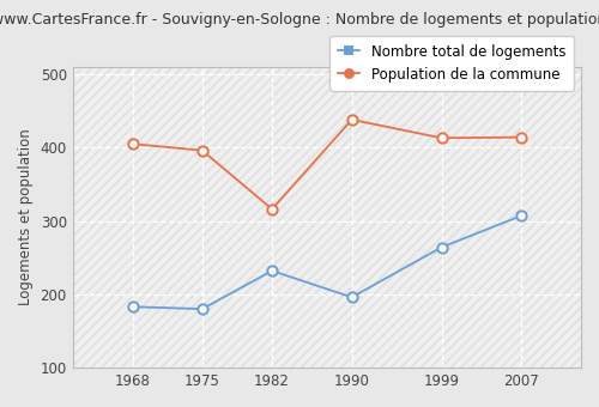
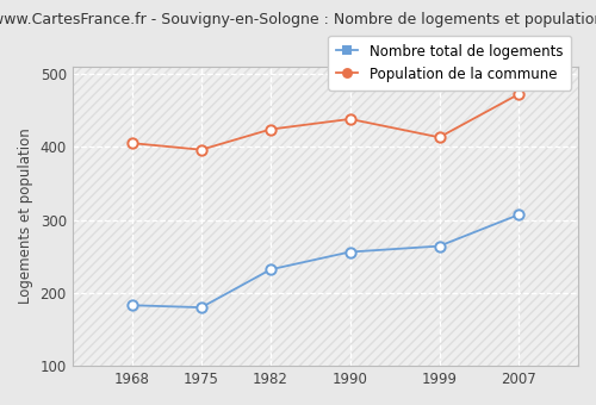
Population de la commune/1982: 316 -> 424
Nombre total de logements/1990: 196 -> 256
Population de la commune/2007: 414 -> 472
